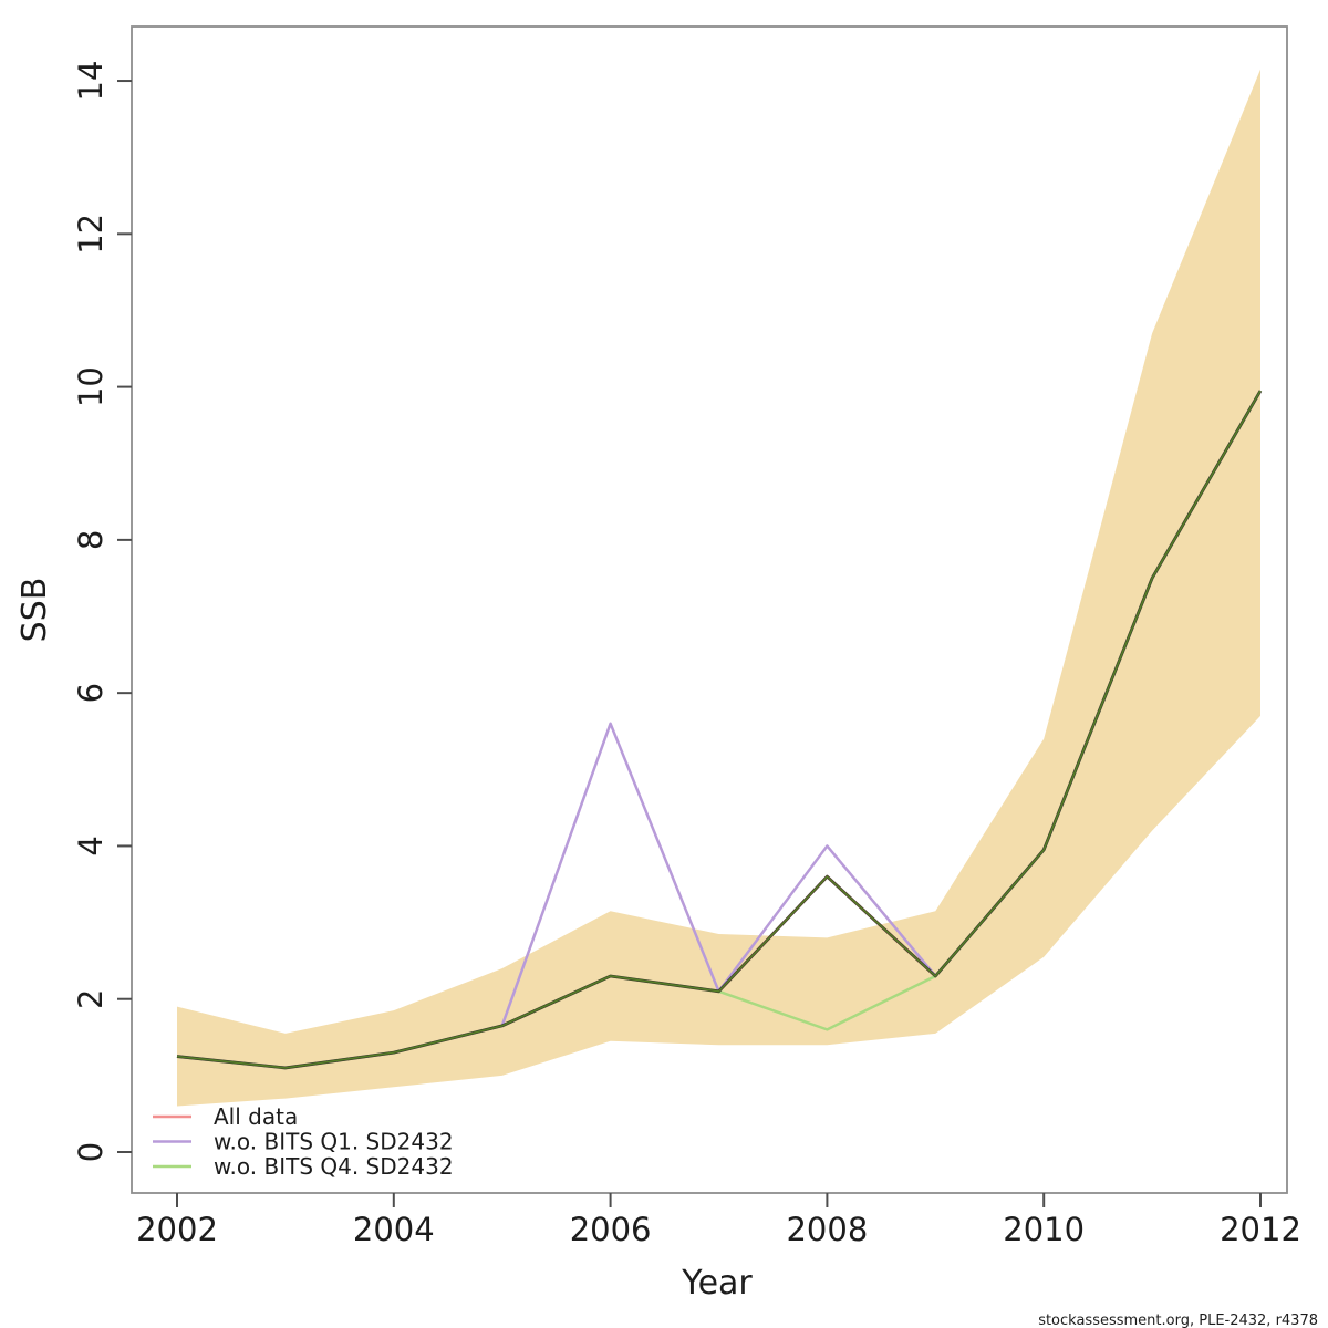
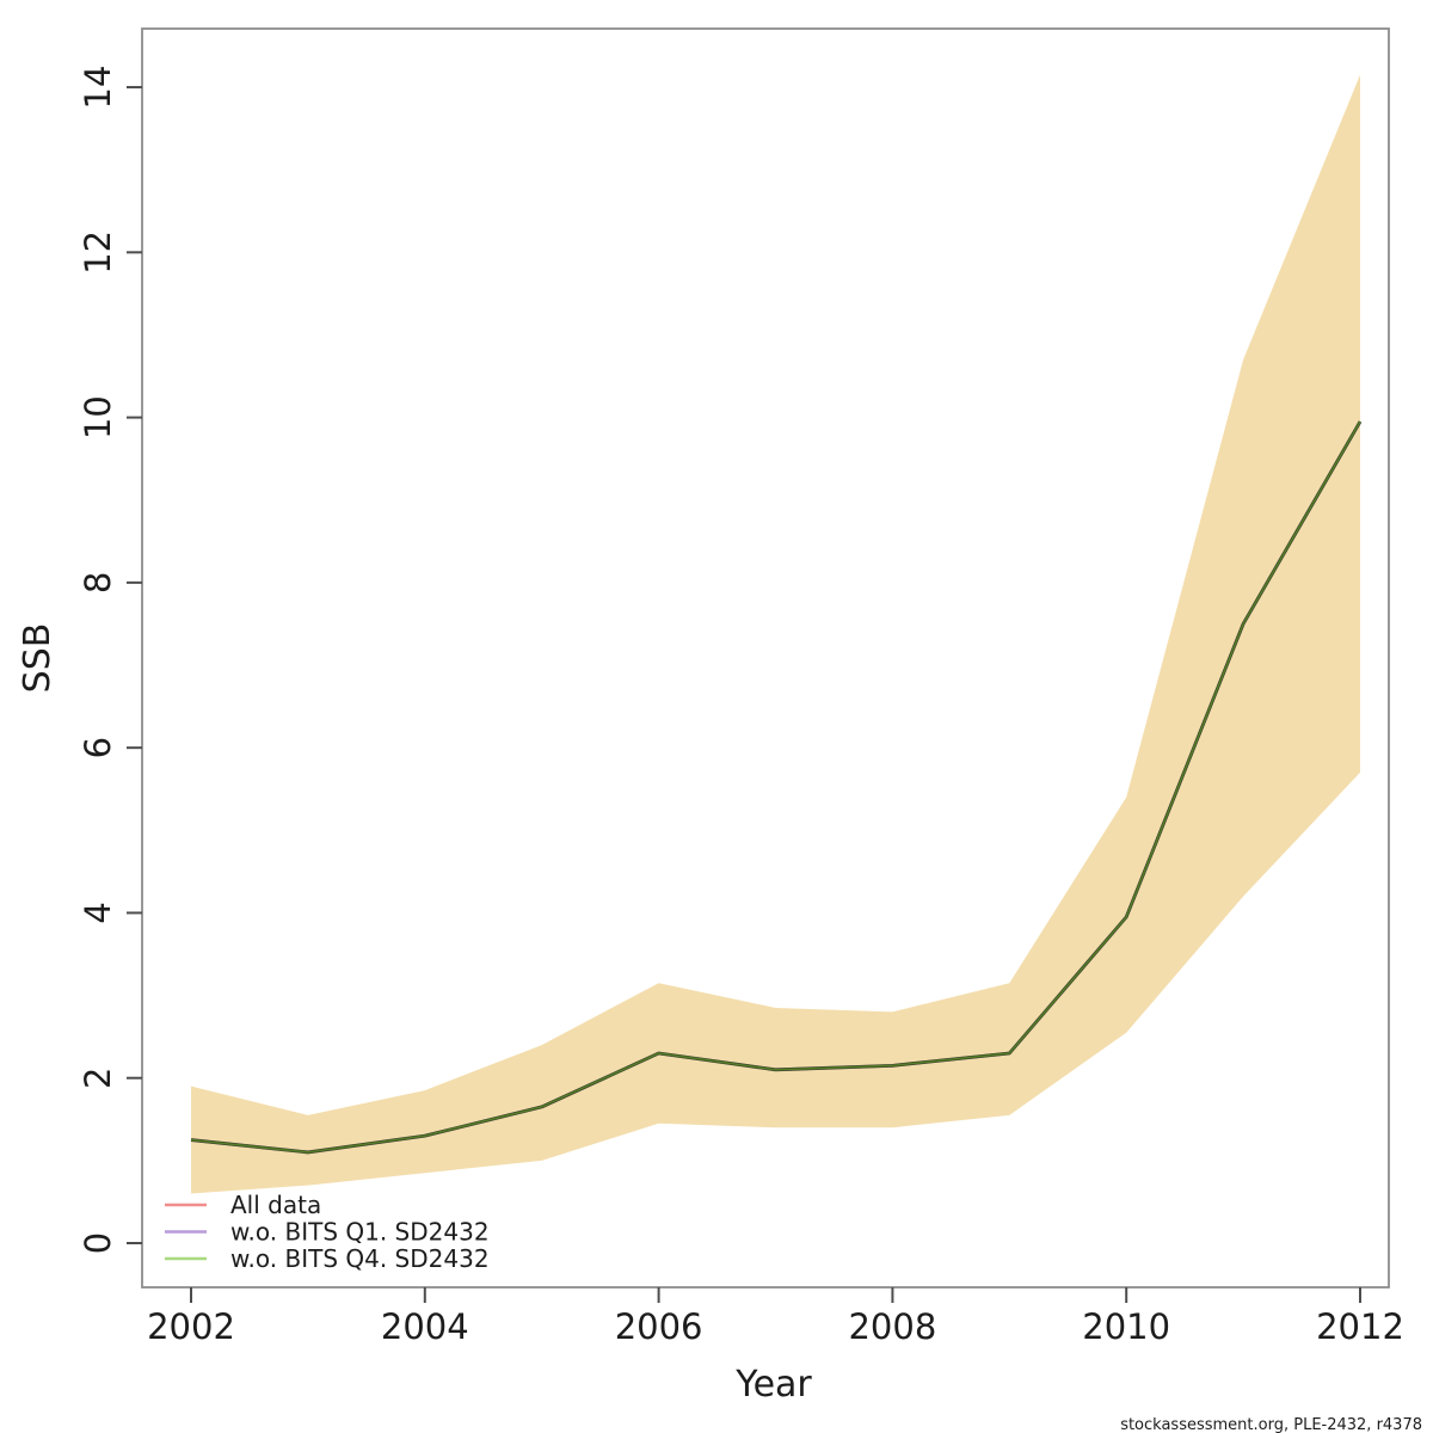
w.o. BITS Q1. SD2432/2006: 5.6 -> 2.3
All data/2008: 3.6 -> 2.1
w.o. BITS Q1. SD2432/2008: 4.0 -> 2.1
w.o. BITS Q4. SD2432/2008: 1.6 -> 2.1
